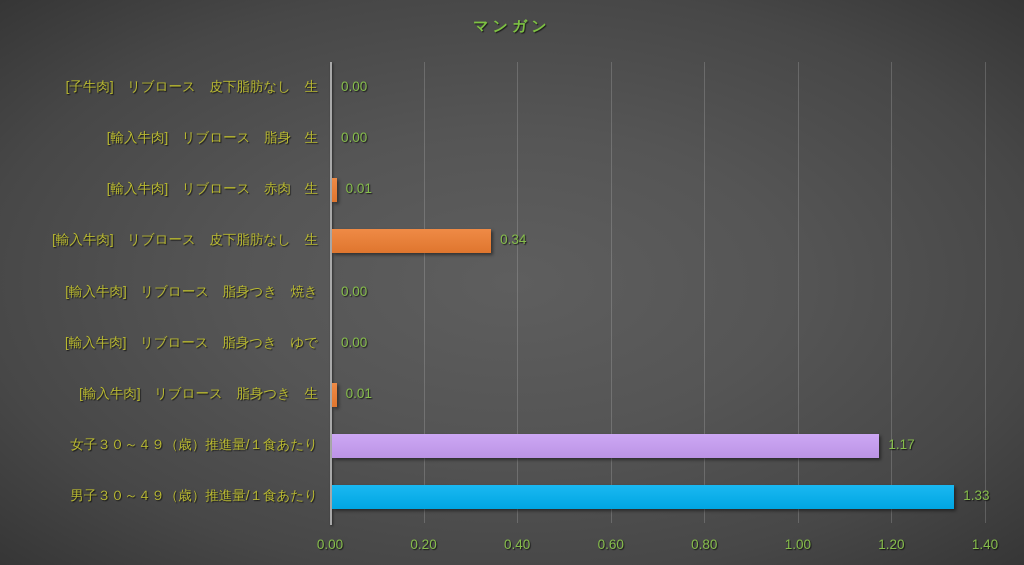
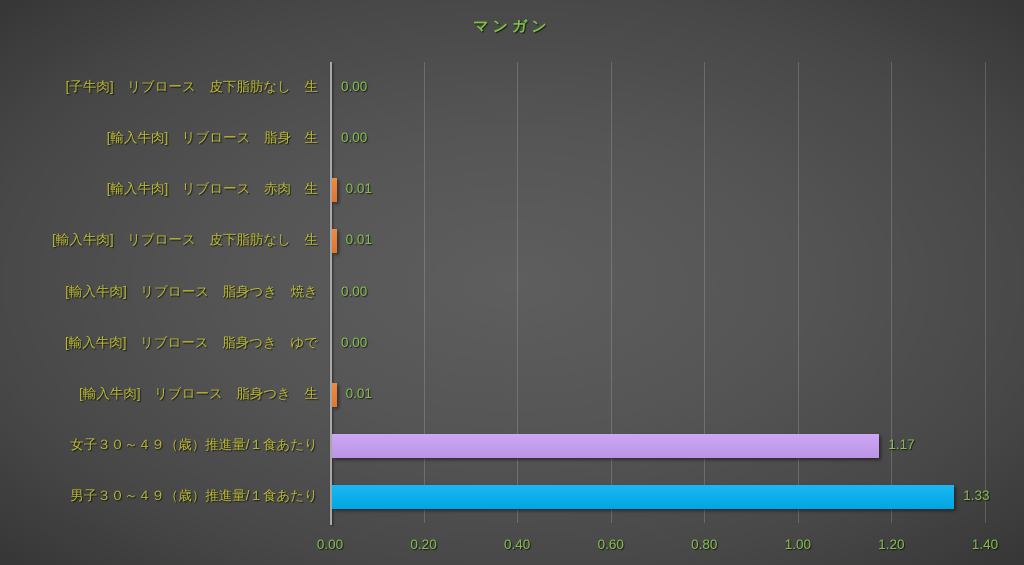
[輸入牛肉] リブロース 皮下脂肪なし 生: 0.34 -> 0.01
